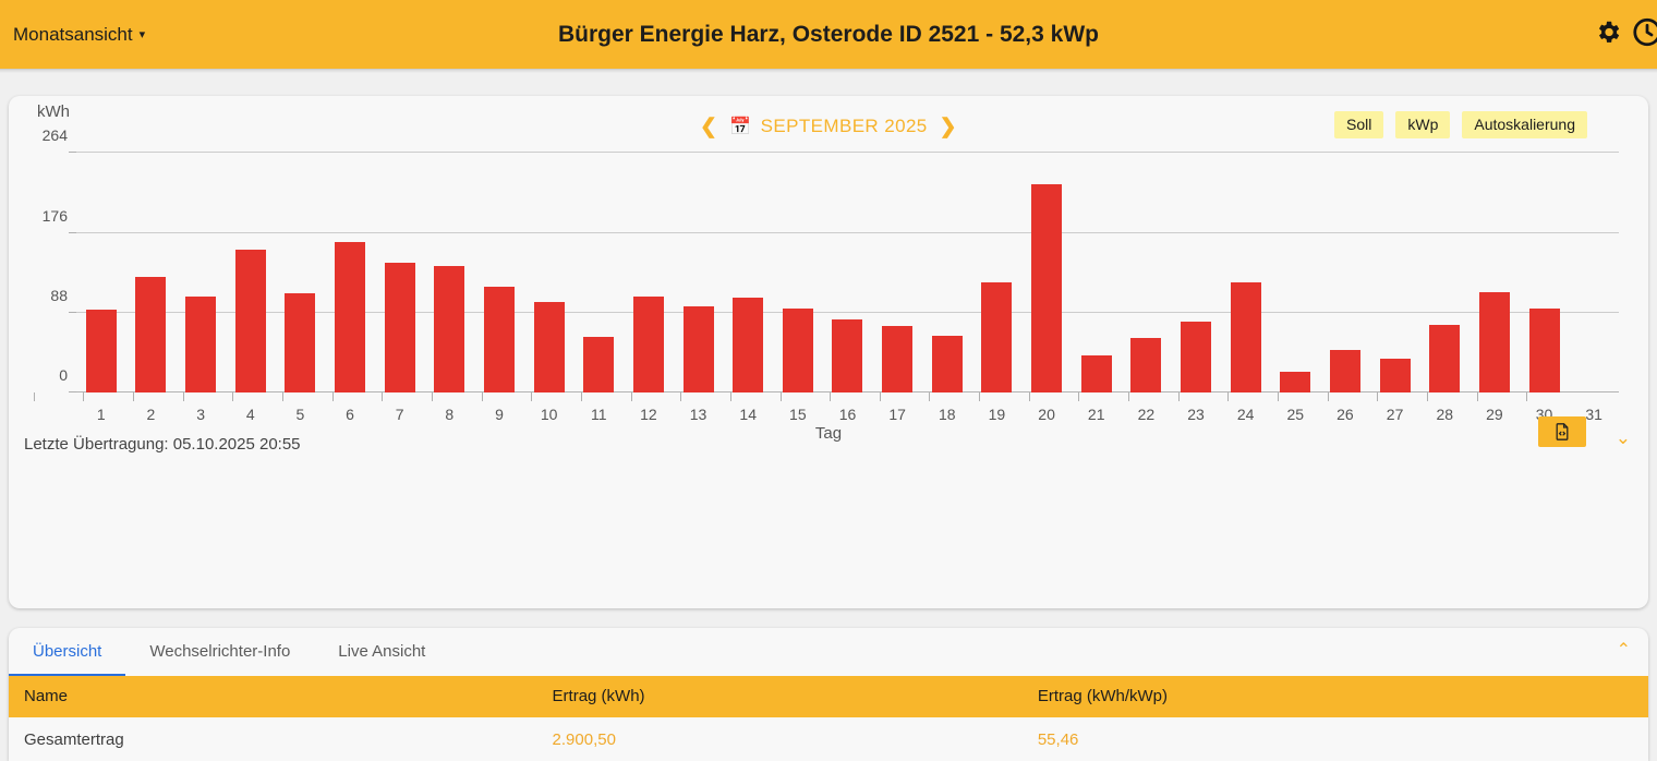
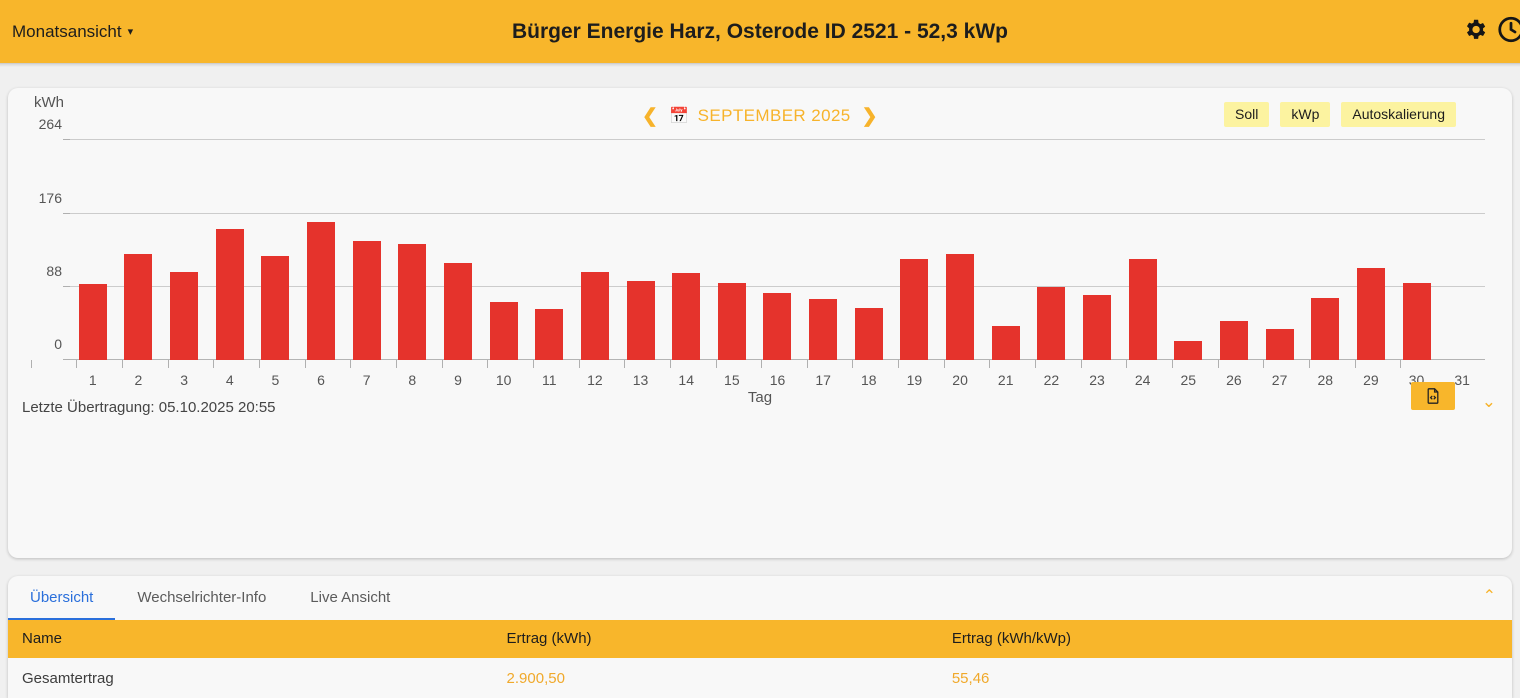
5: 110 -> 120
10: 100 -> 70
20: 230 -> 130
22: 60 -> 90
